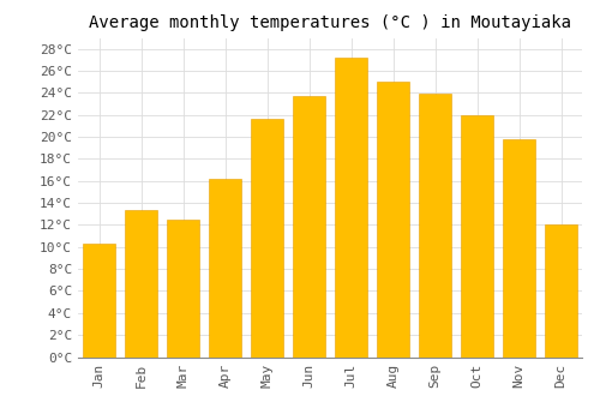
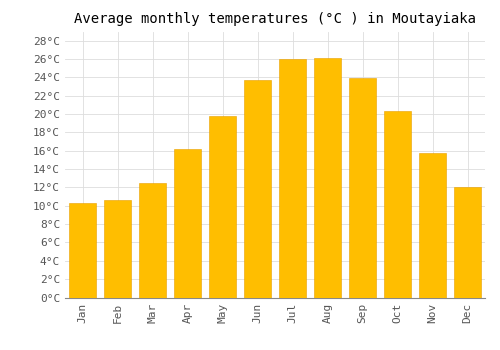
Feb: 13.4°C -> 10.6°C
May: 21.6°C -> 19.8°C
Jul: 27.2°C -> 26.0°C
Aug: 25.0°C -> 26.1°C
Oct: 22.0°C -> 20.3°C
Nov: 19.8°C -> 15.8°C
